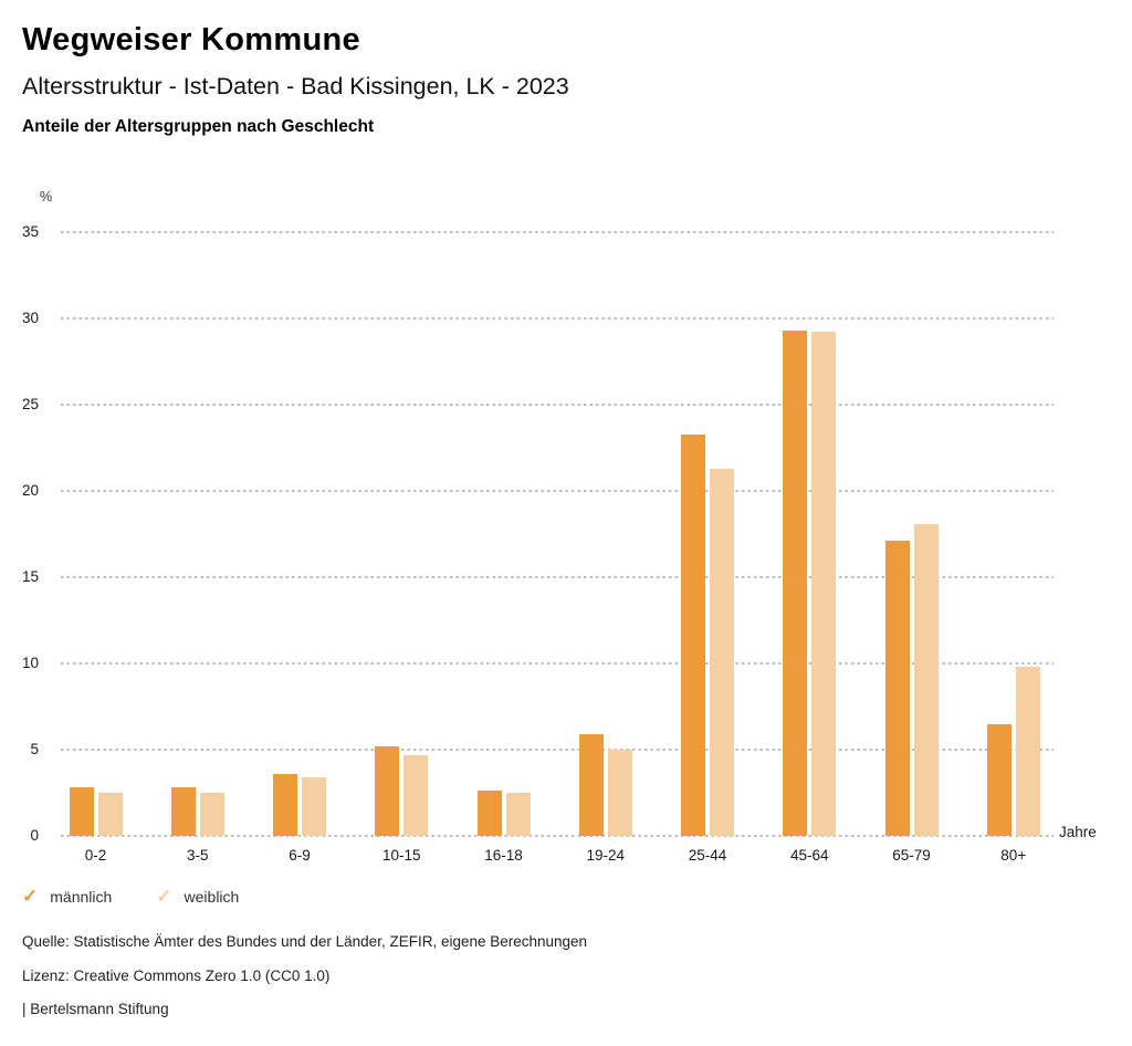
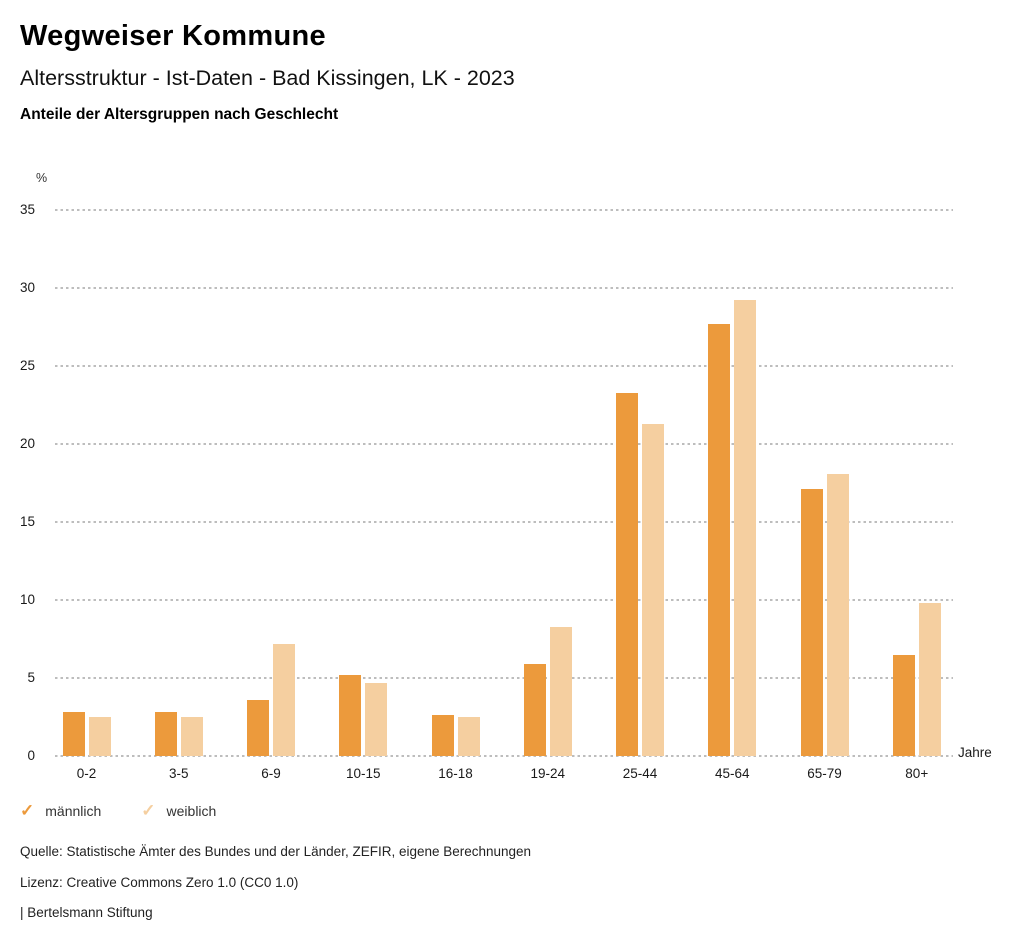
weiblich/6-9: 3.4 -> 7.2
weiblich/19-24: 5.0 -> 8.3
männlich/45-64: 29.3 -> 27.7
